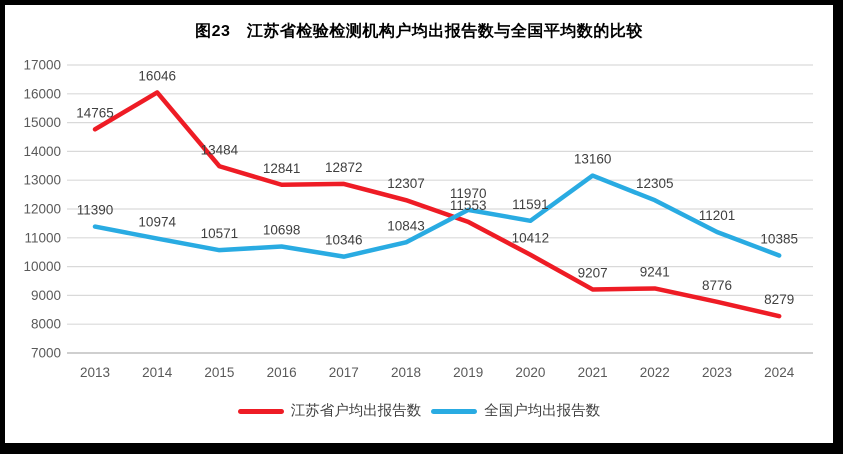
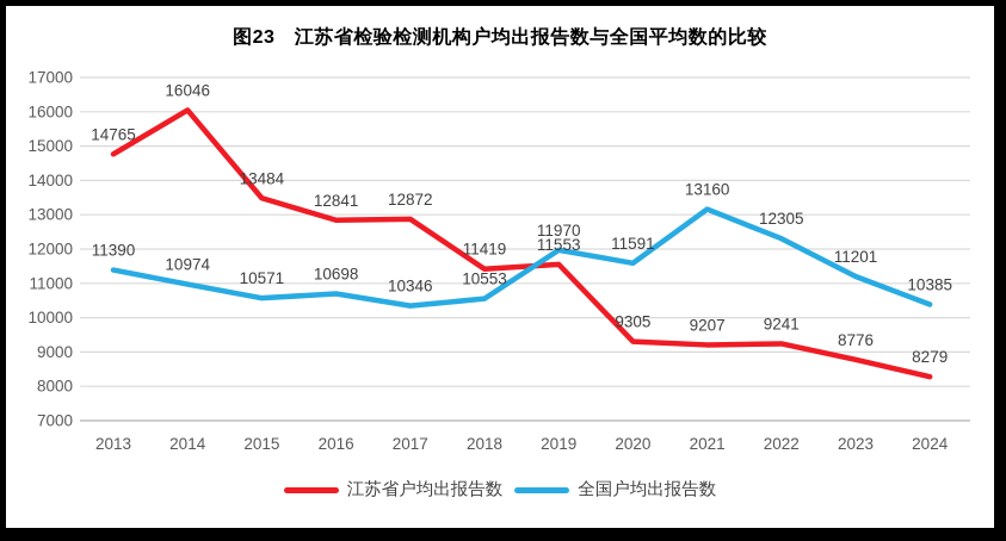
江苏省户均出报告数/2018: 12307 -> 11419
全国户均出报告数/2018: 10843 -> 10553
江苏省户均出报告数/2020: 10412 -> 9305
